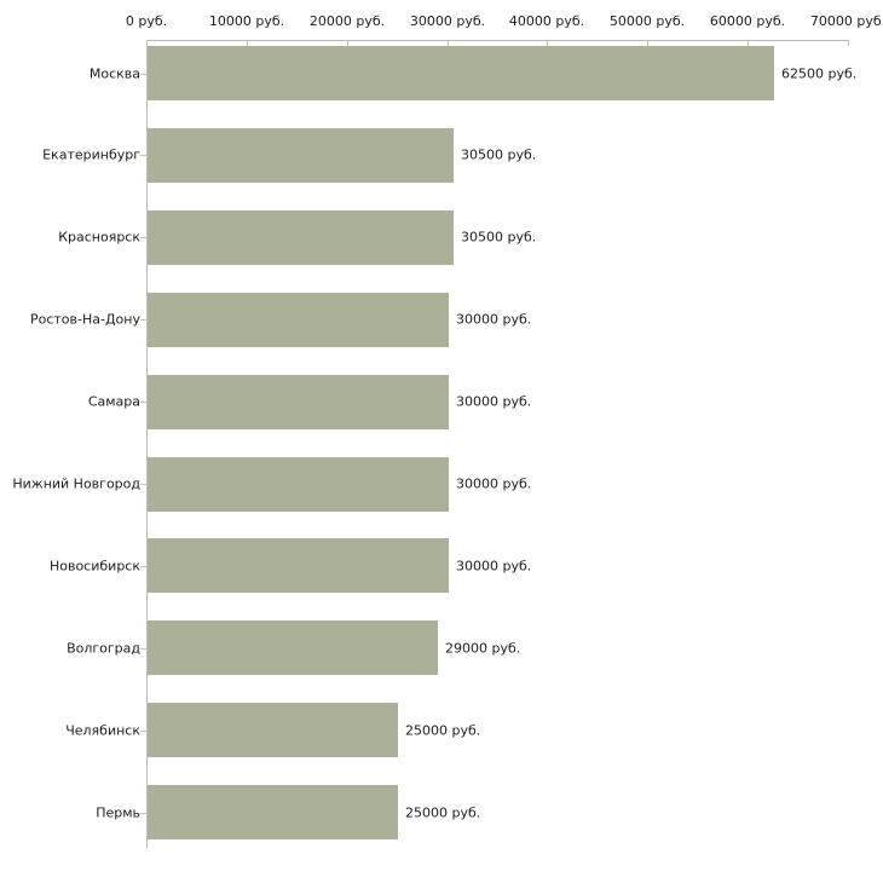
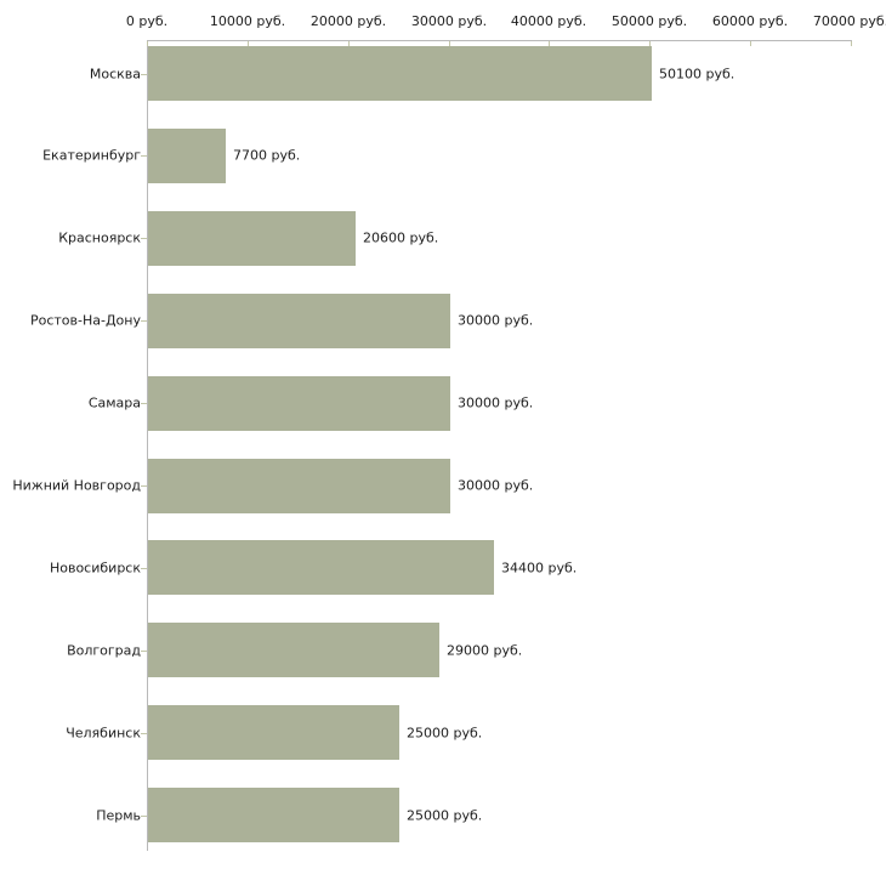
Москва: 62500 -> 50100
Екатеринбург: 30500 -> 7700
Красноярск: 30500 -> 20600
Новосибирск: 30000 -> 34400
